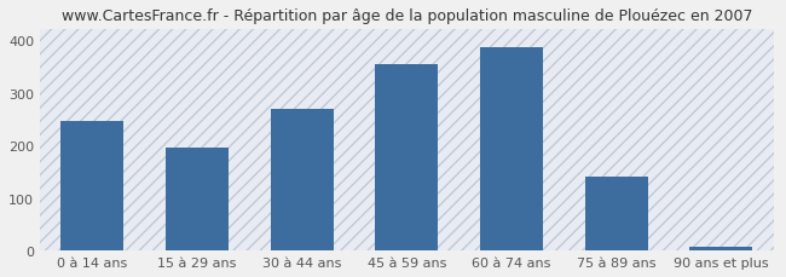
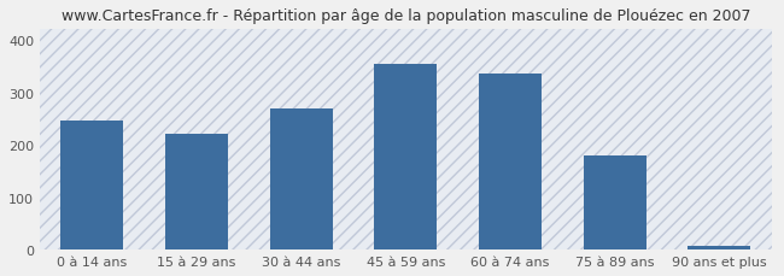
15 à 29 ans: 196 -> 220
60 à 74 ans: 386 -> 335
75 à 89 ans: 140 -> 180
